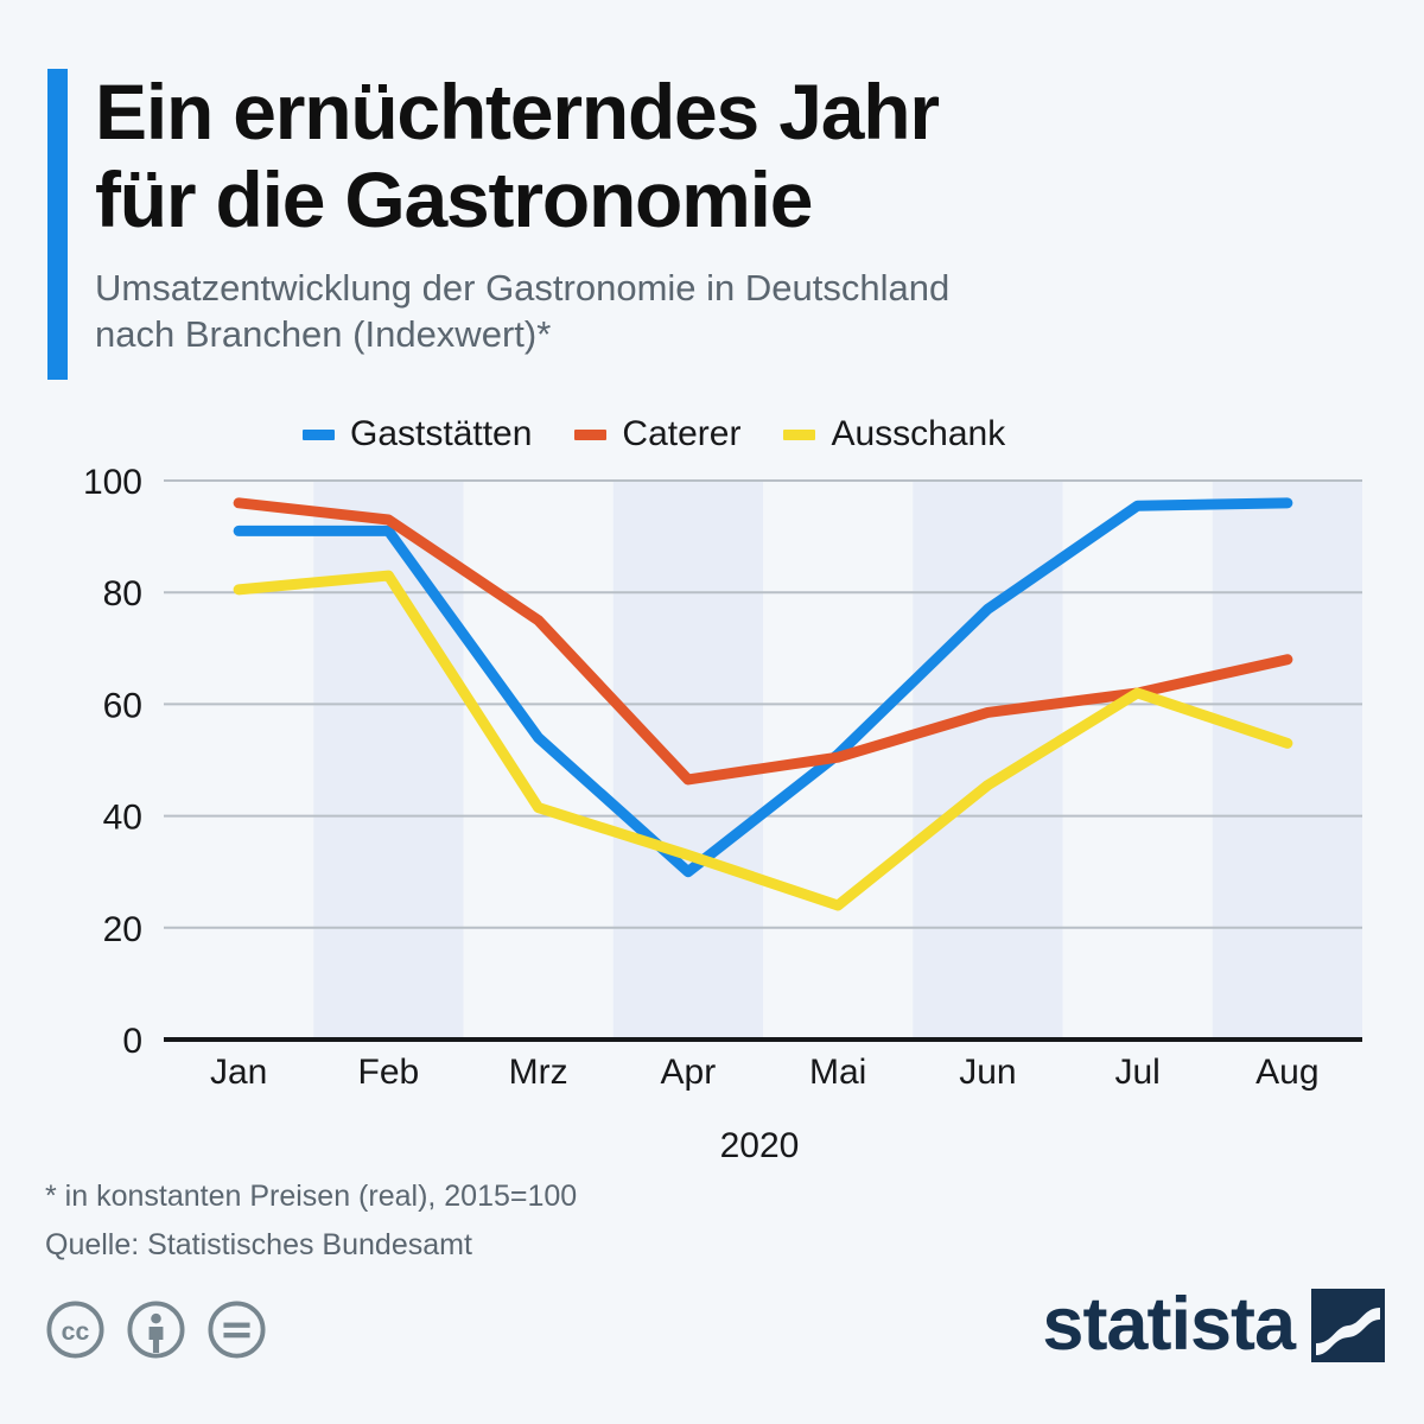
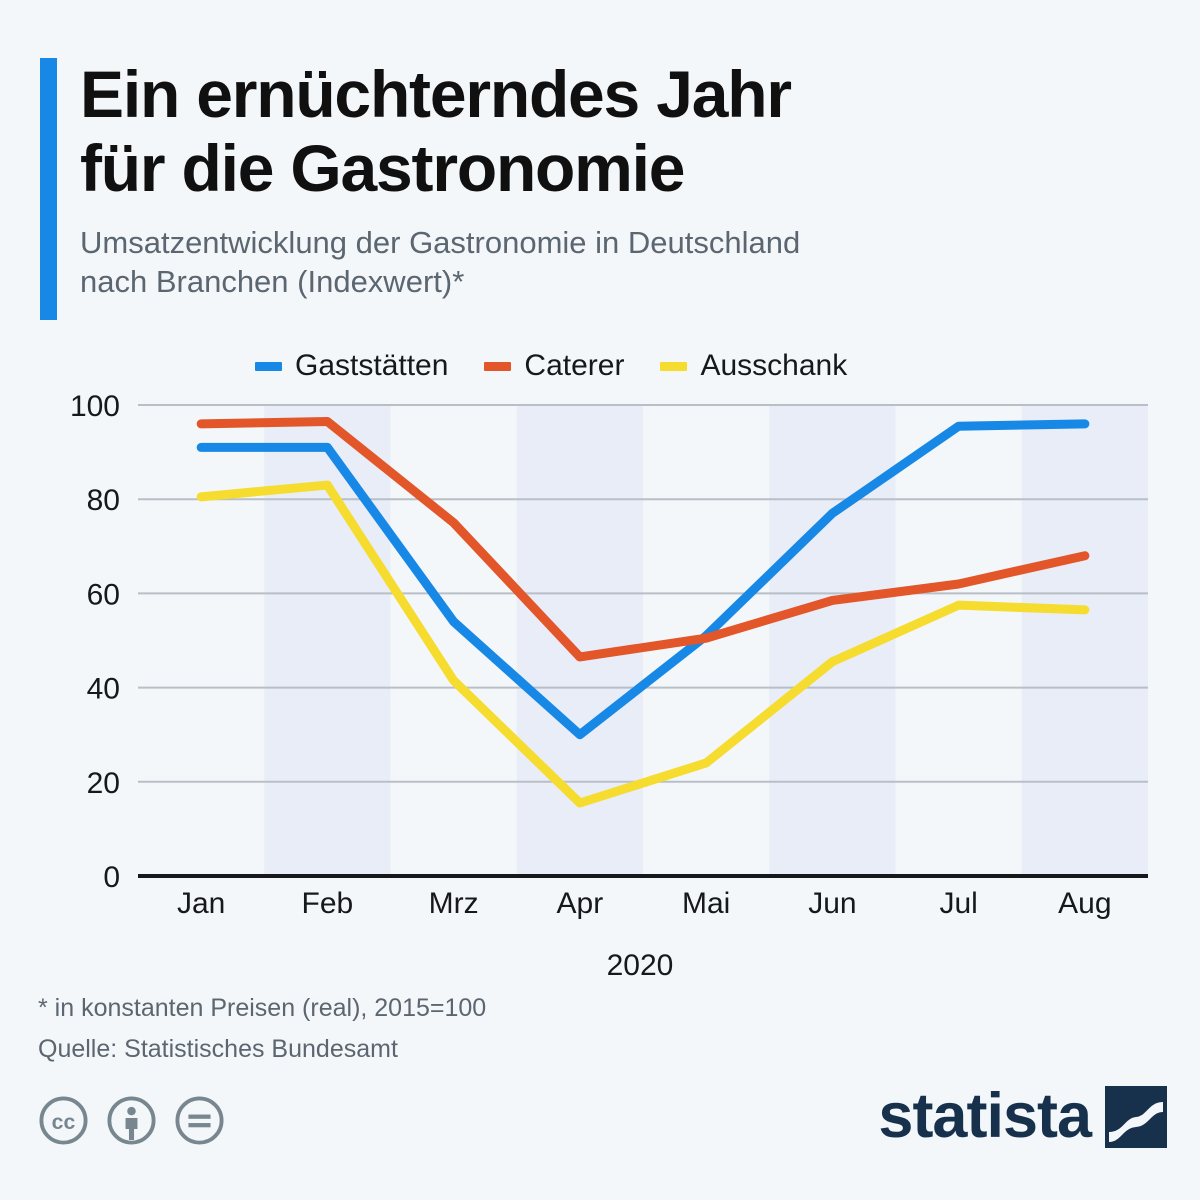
Caterer/Feb: 93 -> 96
Ausschank/Apr: 33 -> 16
Ausschank/Jul: 62 -> 58
Ausschank/Aug: 53 -> 56
